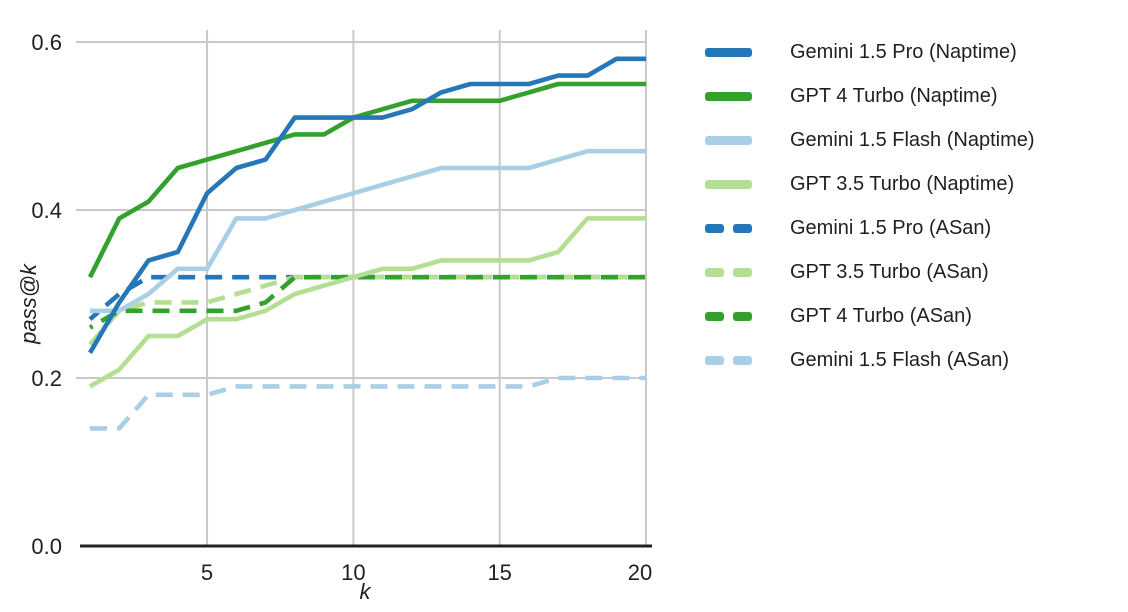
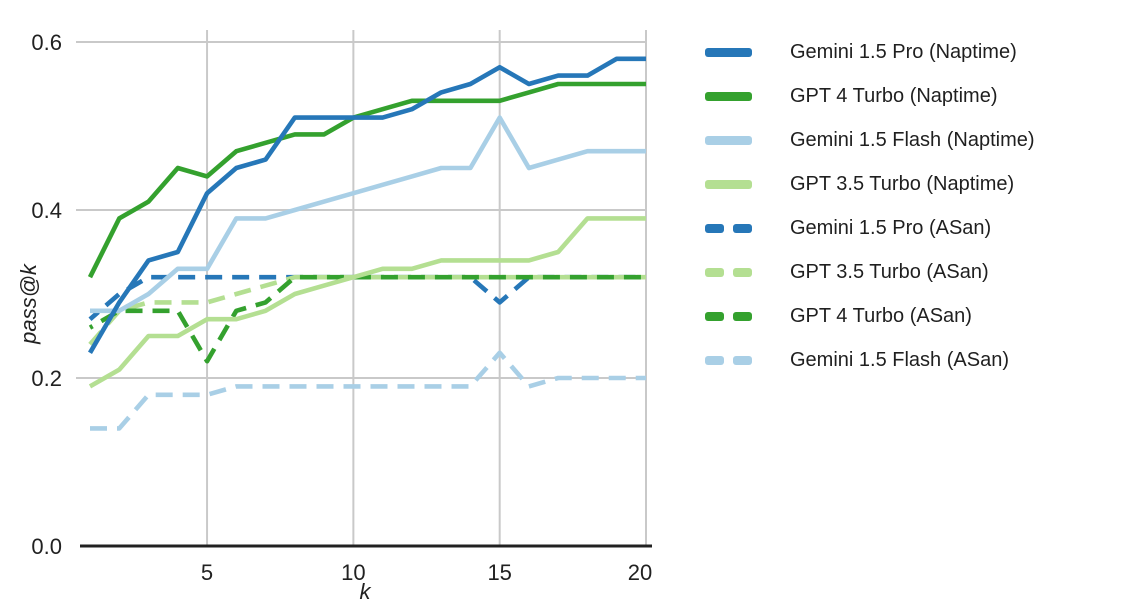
GPT 4 Turbo (Naptime)/5: 0.46 -> 0.44
GPT 4 Turbo (ASan)/5: 0.28 -> 0.22
Gemini 1.5 Pro (Naptime)/15: 0.55 -> 0.57
Gemini 1.5 Flash (Naptime)/15: 0.45 -> 0.51
Gemini 1.5 Pro (ASan)/15: 0.32 -> 0.29
Gemini 1.5 Flash (ASan)/15: 0.19 -> 0.23
